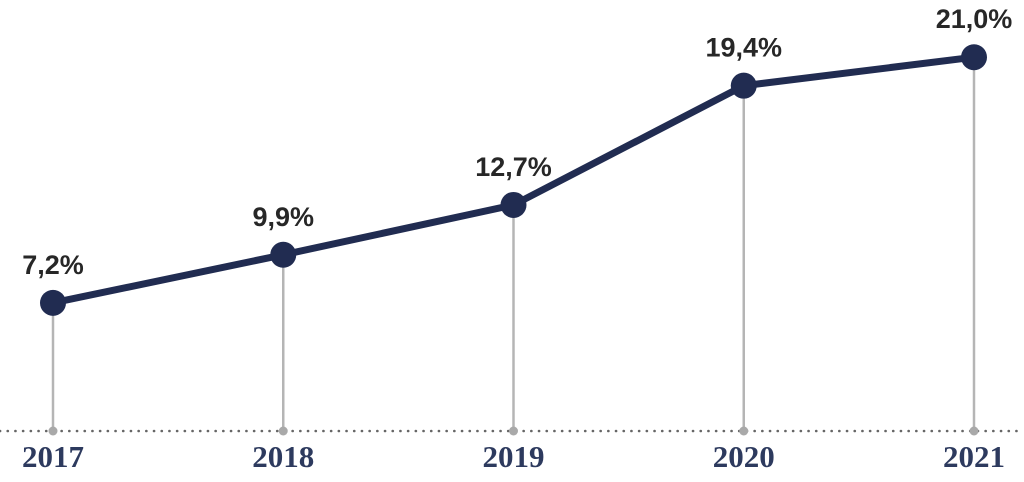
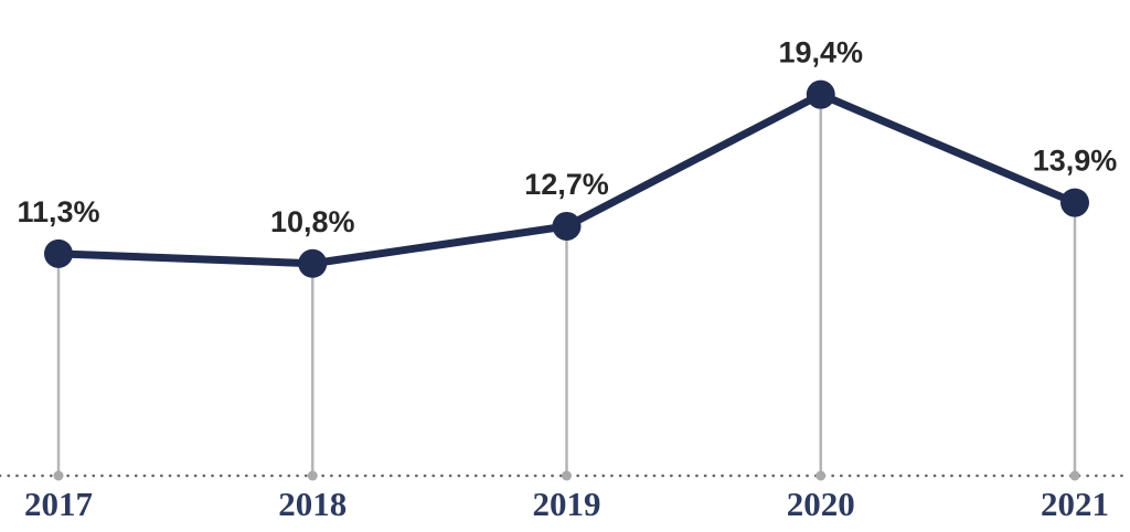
2017: 7,2% -> 11,3%
2018: 9,9% -> 10,8%
2021: 21,0% -> 13,9%
